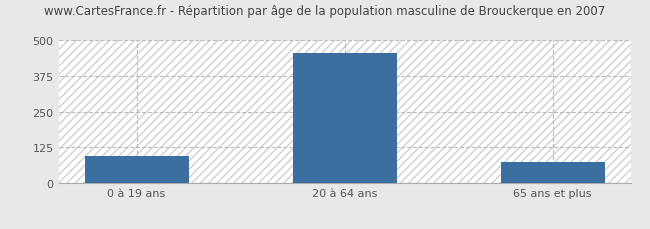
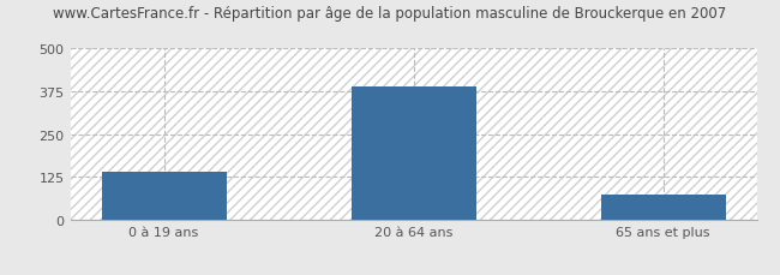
0 à 19 ans: 95 -> 140
20 à 64 ans: 455 -> 390
